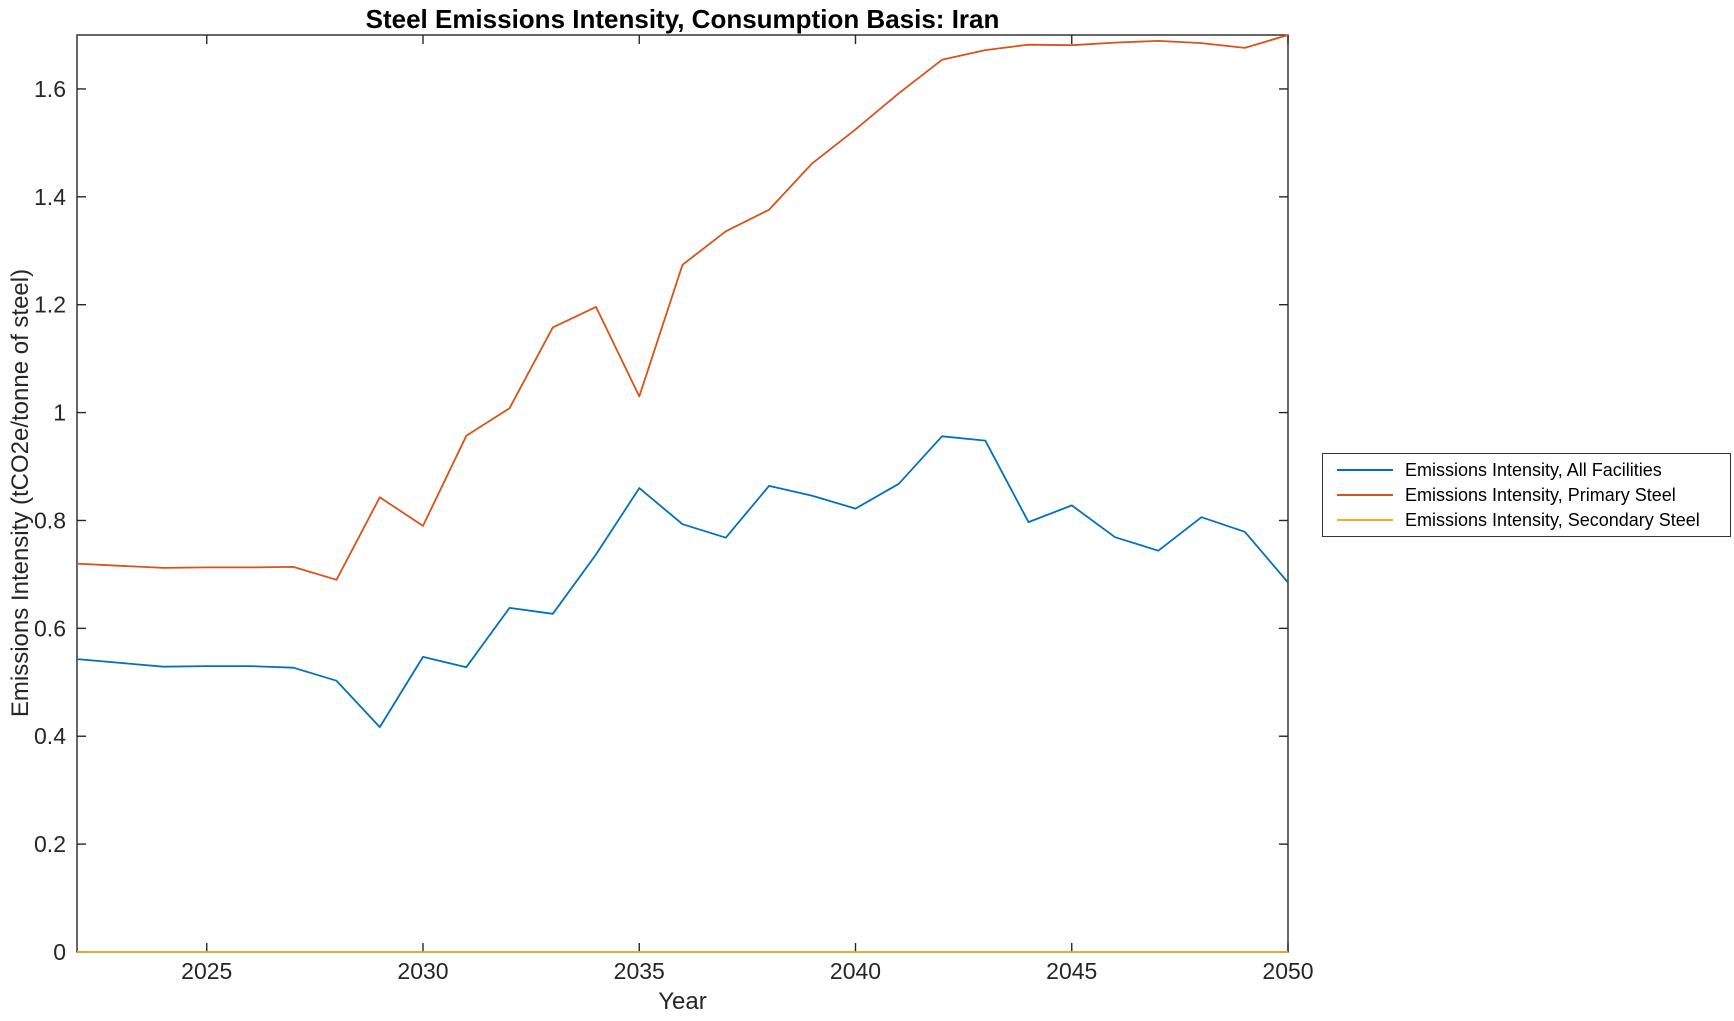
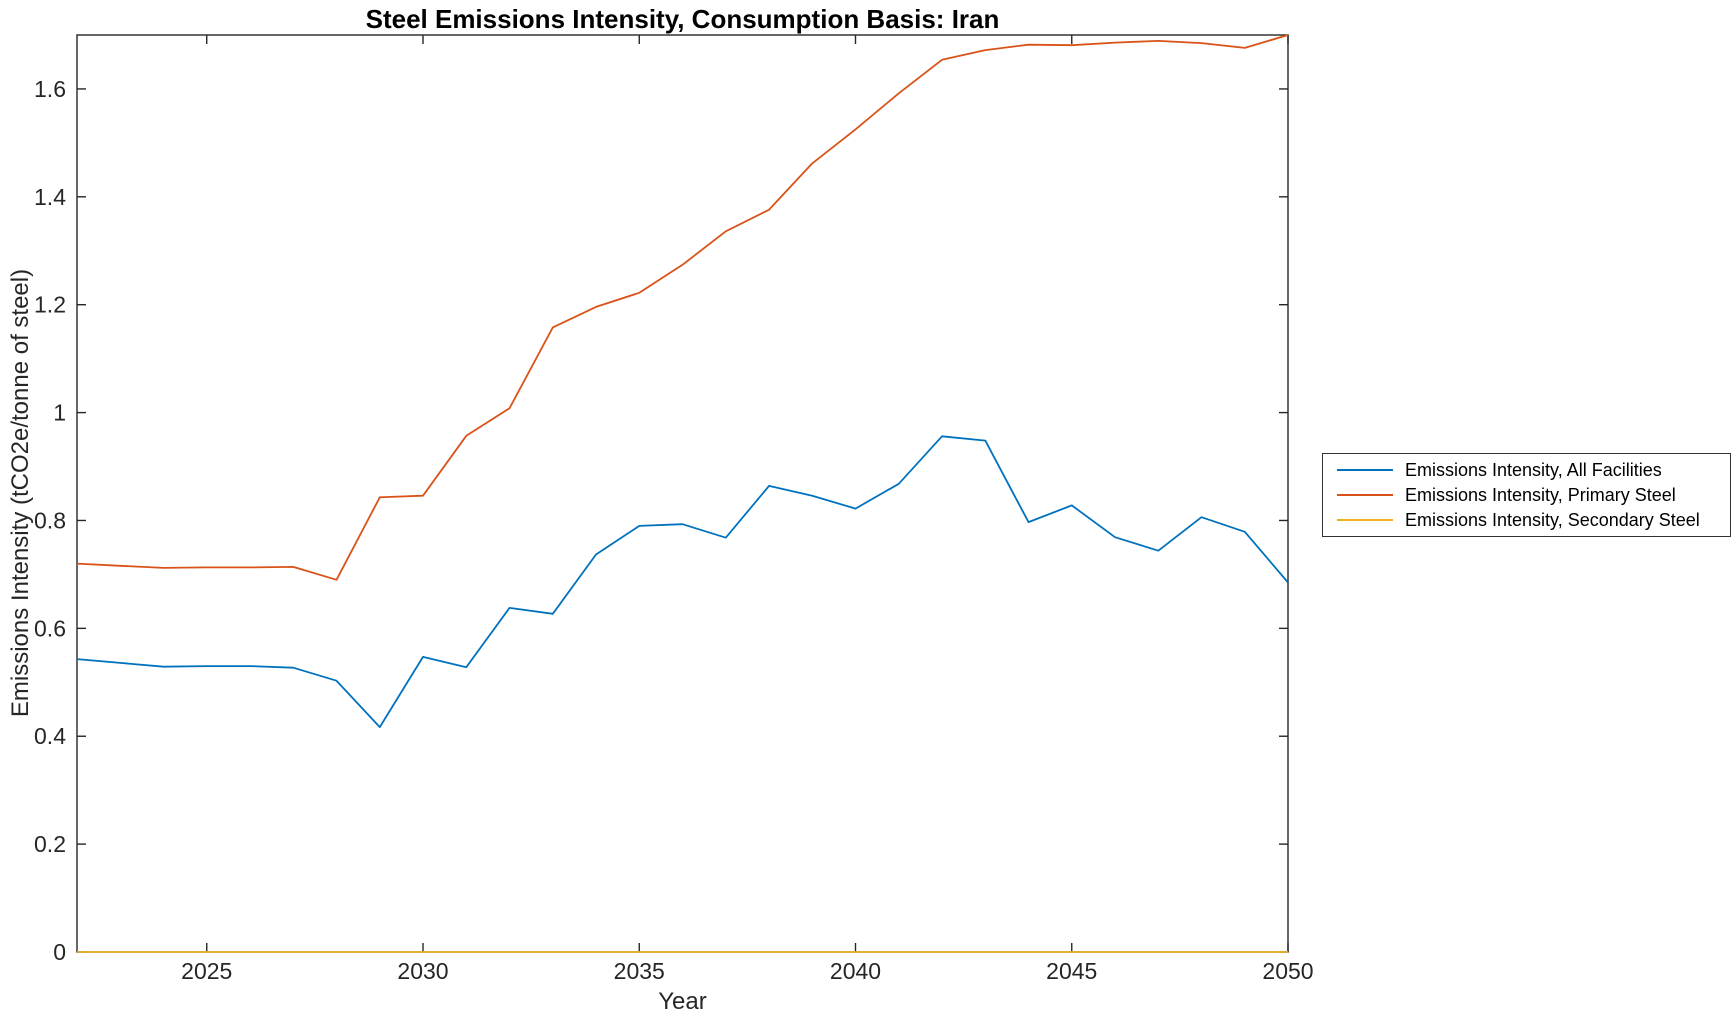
Emissions Intensity, Primary Steel/2030: 0.79 -> 0.85
Emissions Intensity, All Facilities/2035: 0.86 -> 0.79
Emissions Intensity, Primary Steel/2035: 1.03 -> 1.22
